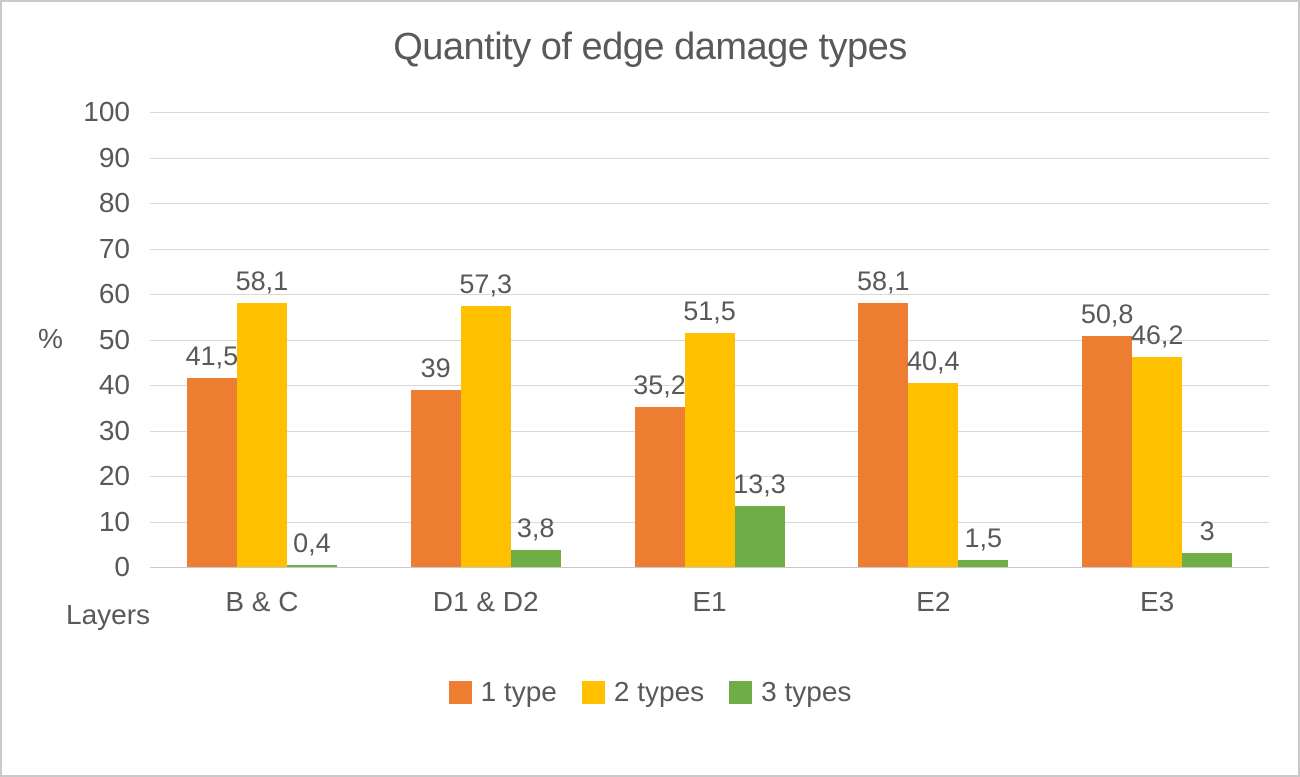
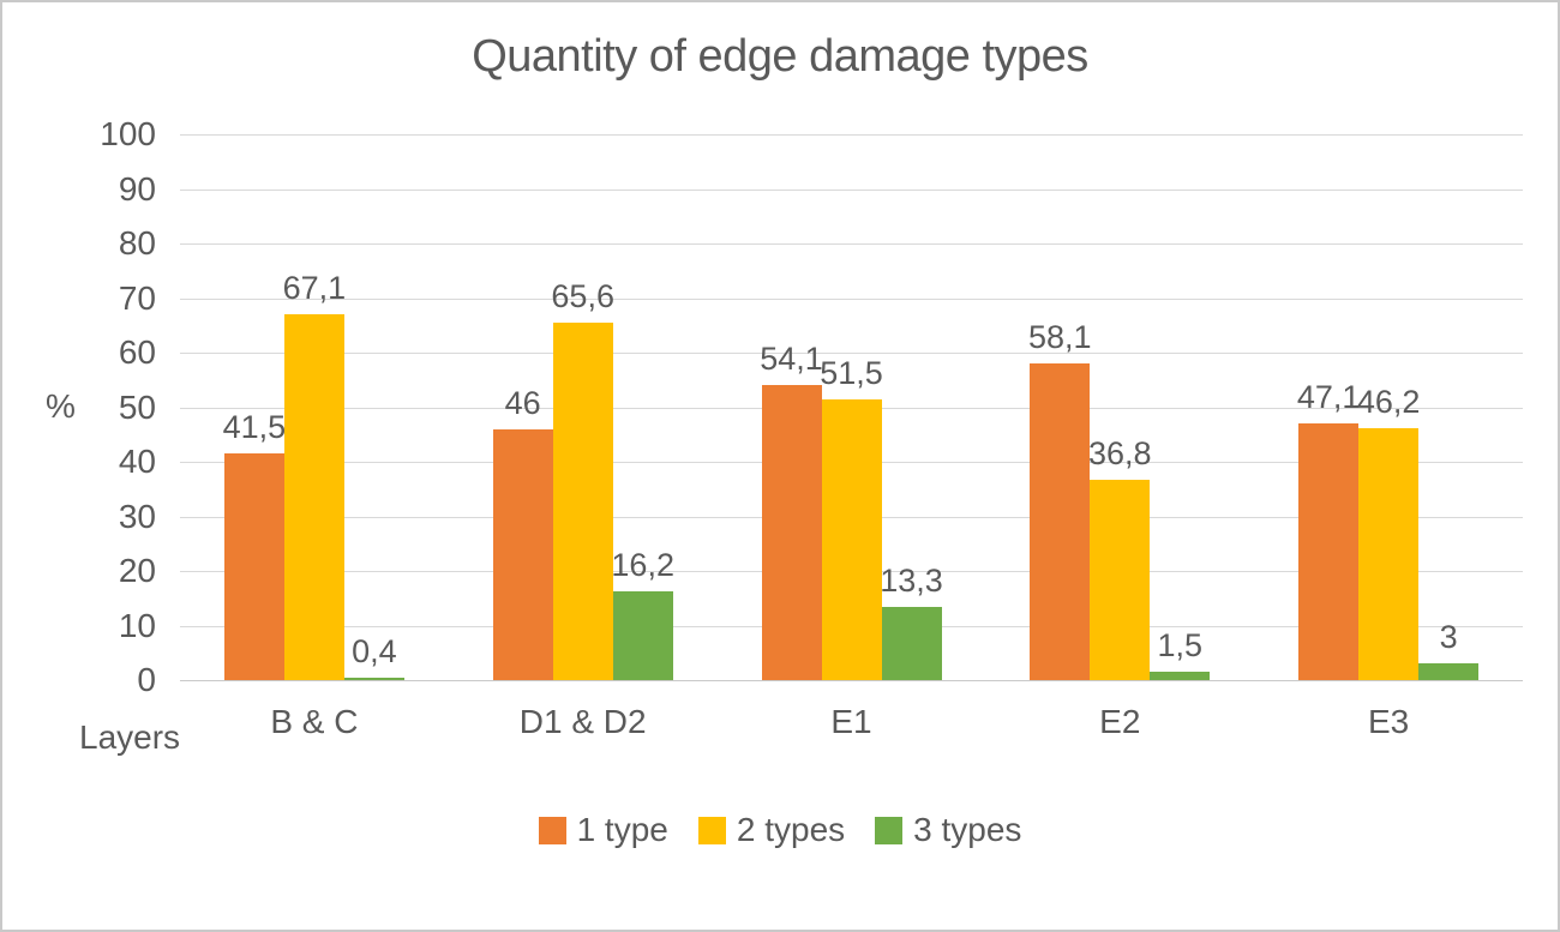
2 types/B & C: 58,1 -> 67,1
1 type/D1 & D2: 39 -> 46
2 types/D1 & D2: 57,3 -> 65,6
3 types/D1 & D2: 3,8 -> 16,2
1 type/E1: 35,2 -> 54,1
2 types/E2: 40,4 -> 36,8
1 type/E3: 50,8 -> 47,1
